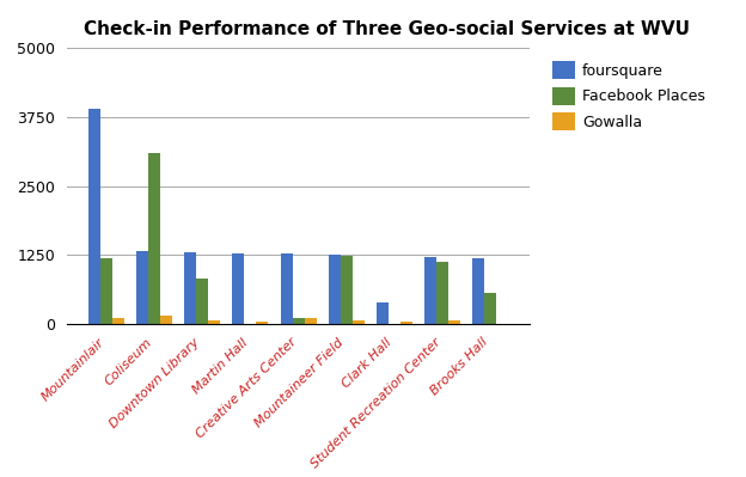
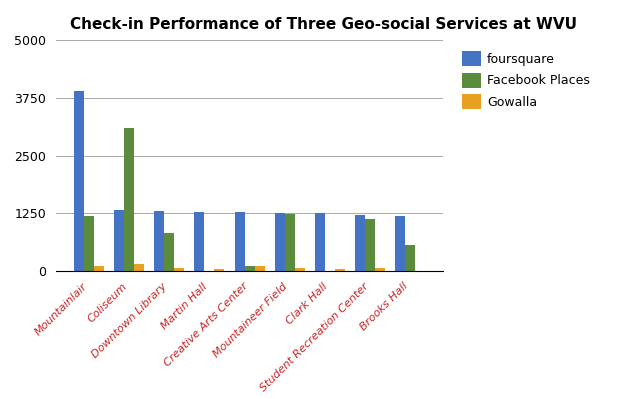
foursquare/Clark Hall: 400 -> 1260
